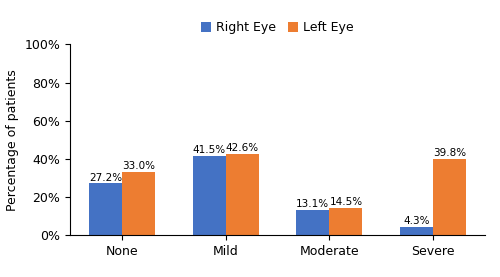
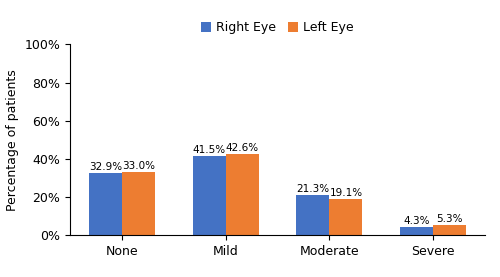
Right Eye/None: 27.2% -> 32.9%
Right Eye/Moderate: 13.1% -> 21.3%
Left Eye/Moderate: 14.5% -> 19.1%
Left Eye/Severe: 39.8% -> 5.3%
